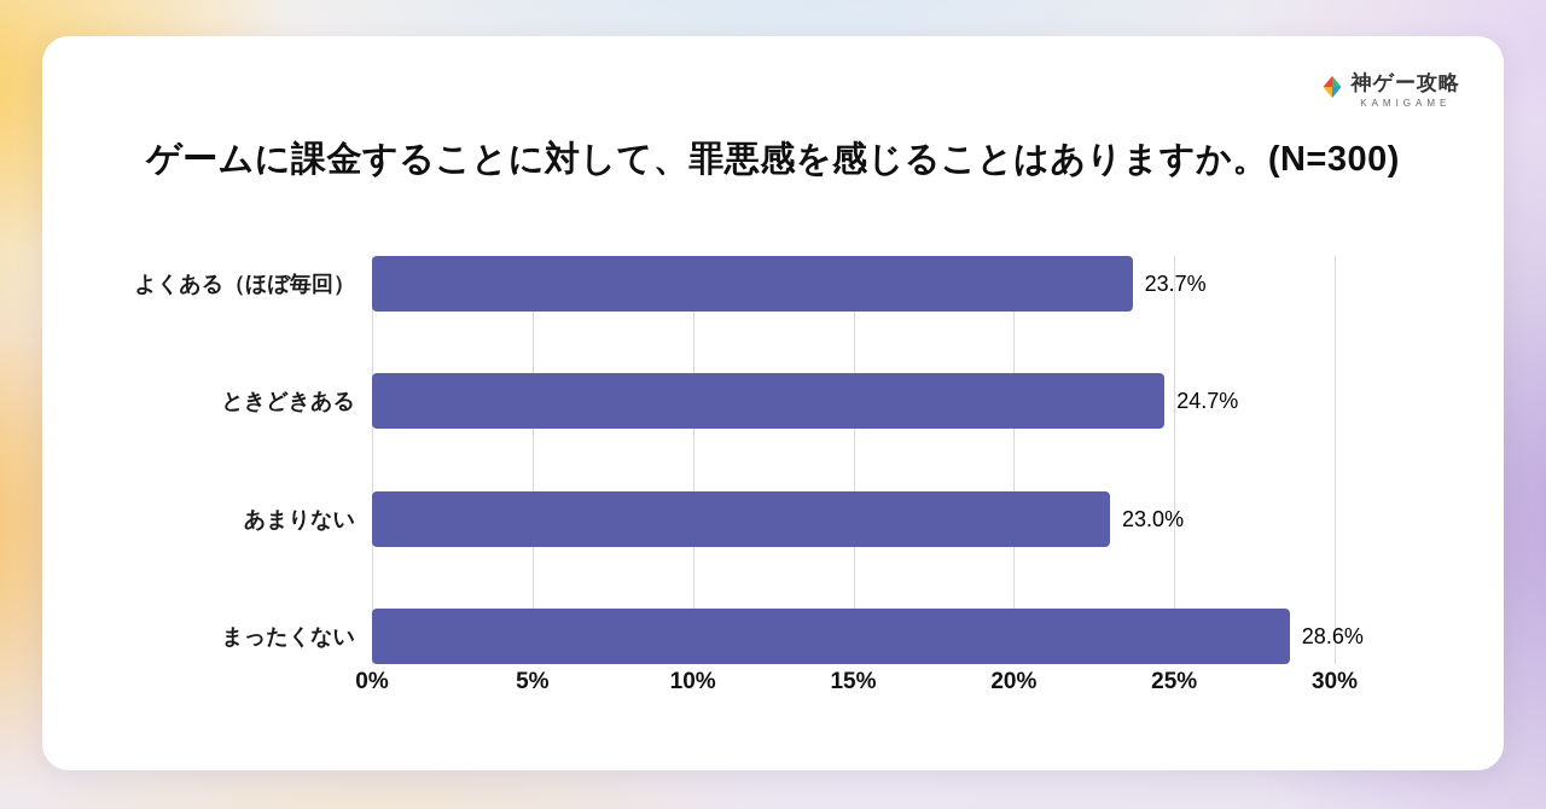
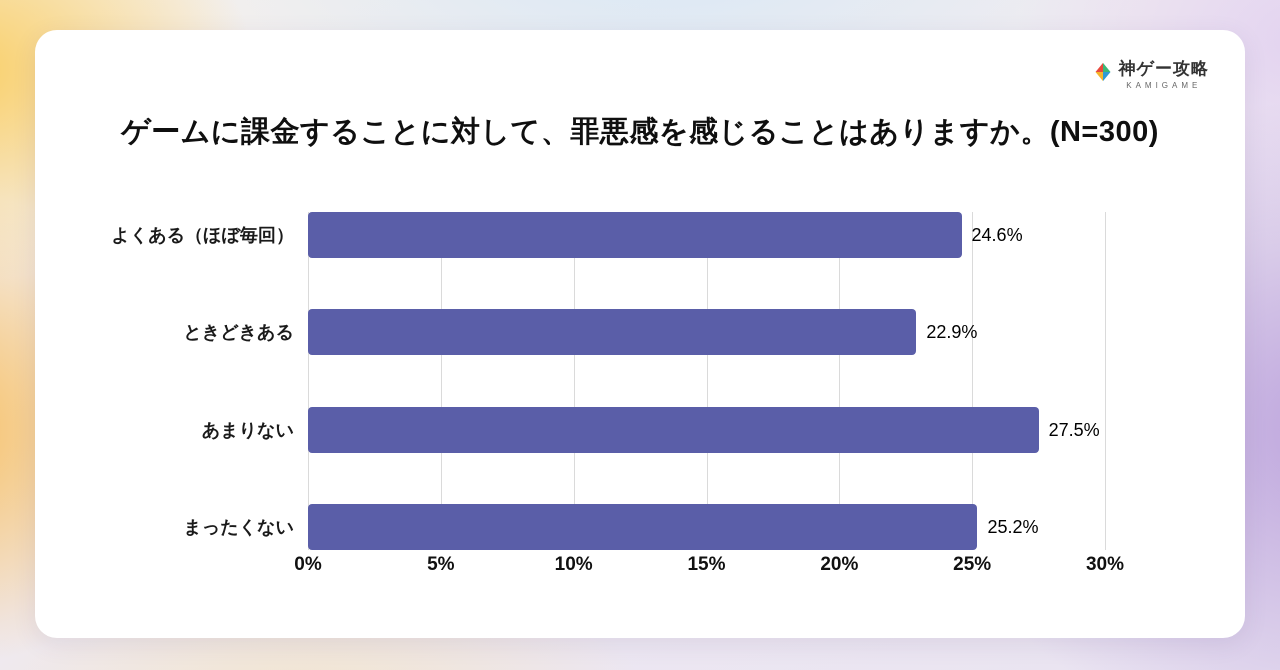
よくある（ほぼ毎回）: 23.7% -> 24.6%
ときどきある: 24.7% -> 22.9%
あまりない: 23.0% -> 27.5%
まったくない: 28.6% -> 25.2%
